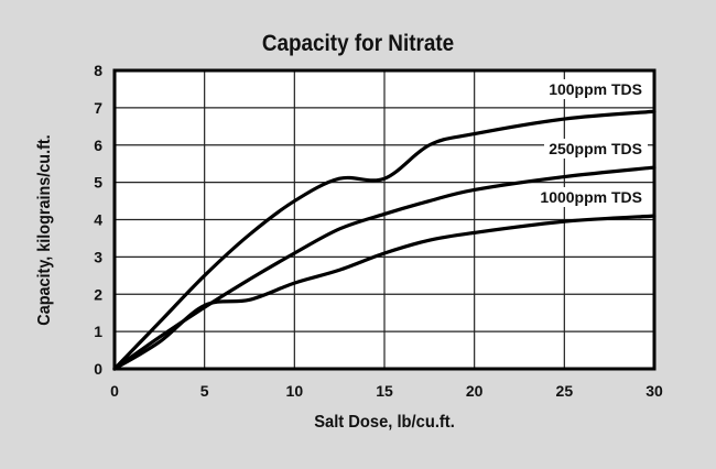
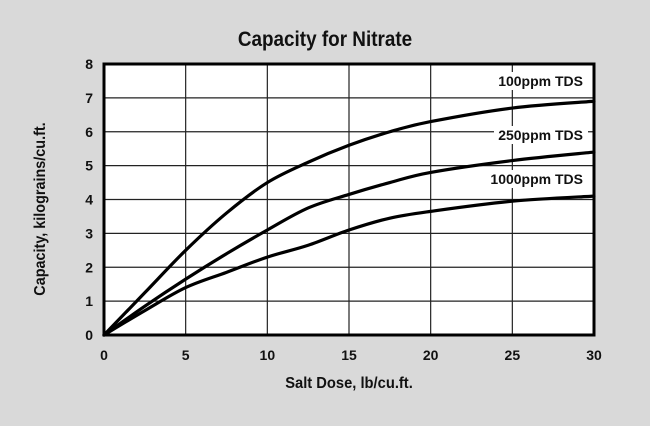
1000ppm TDS/5: 1.7 -> 1.4
100ppm TDS/15: 5.1 -> 5.6
